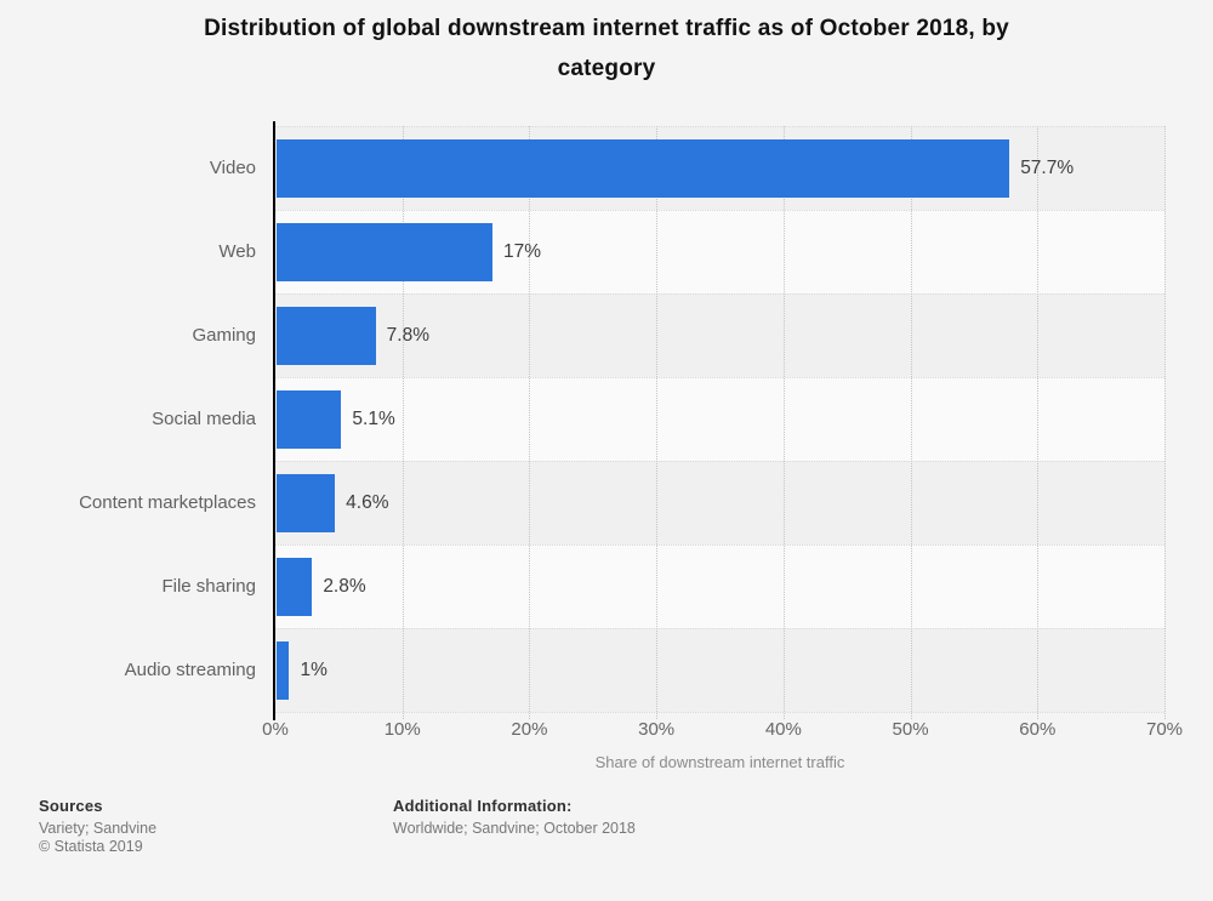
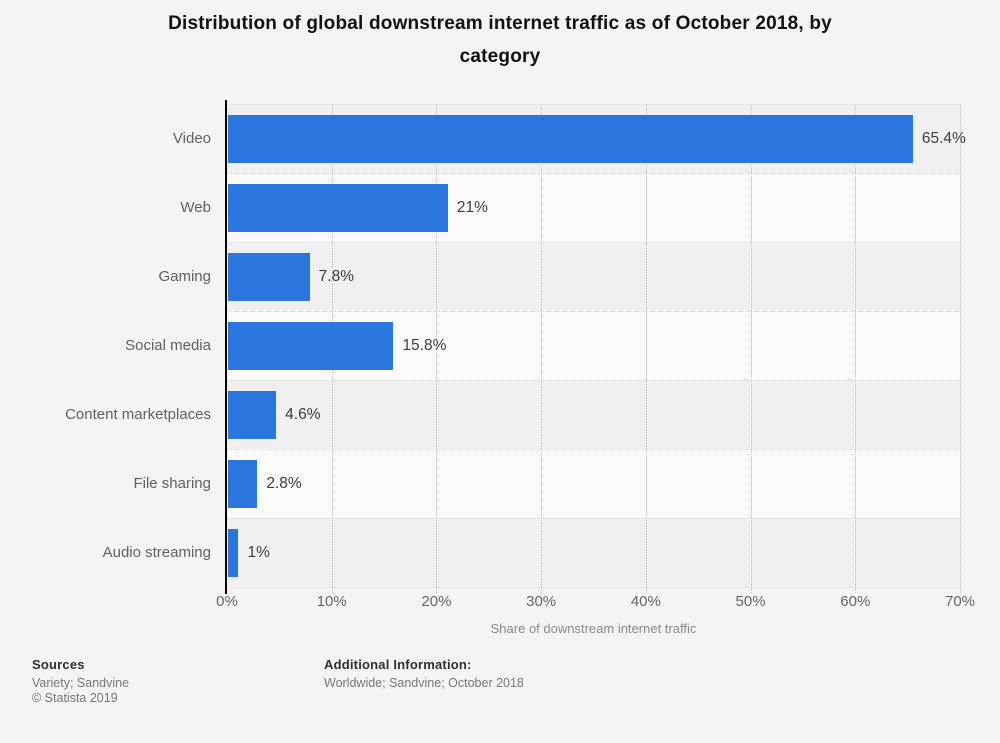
Video: 57.7% -> 65.4%
Web: 17% -> 21%
Social media: 5.1% -> 15.8%
